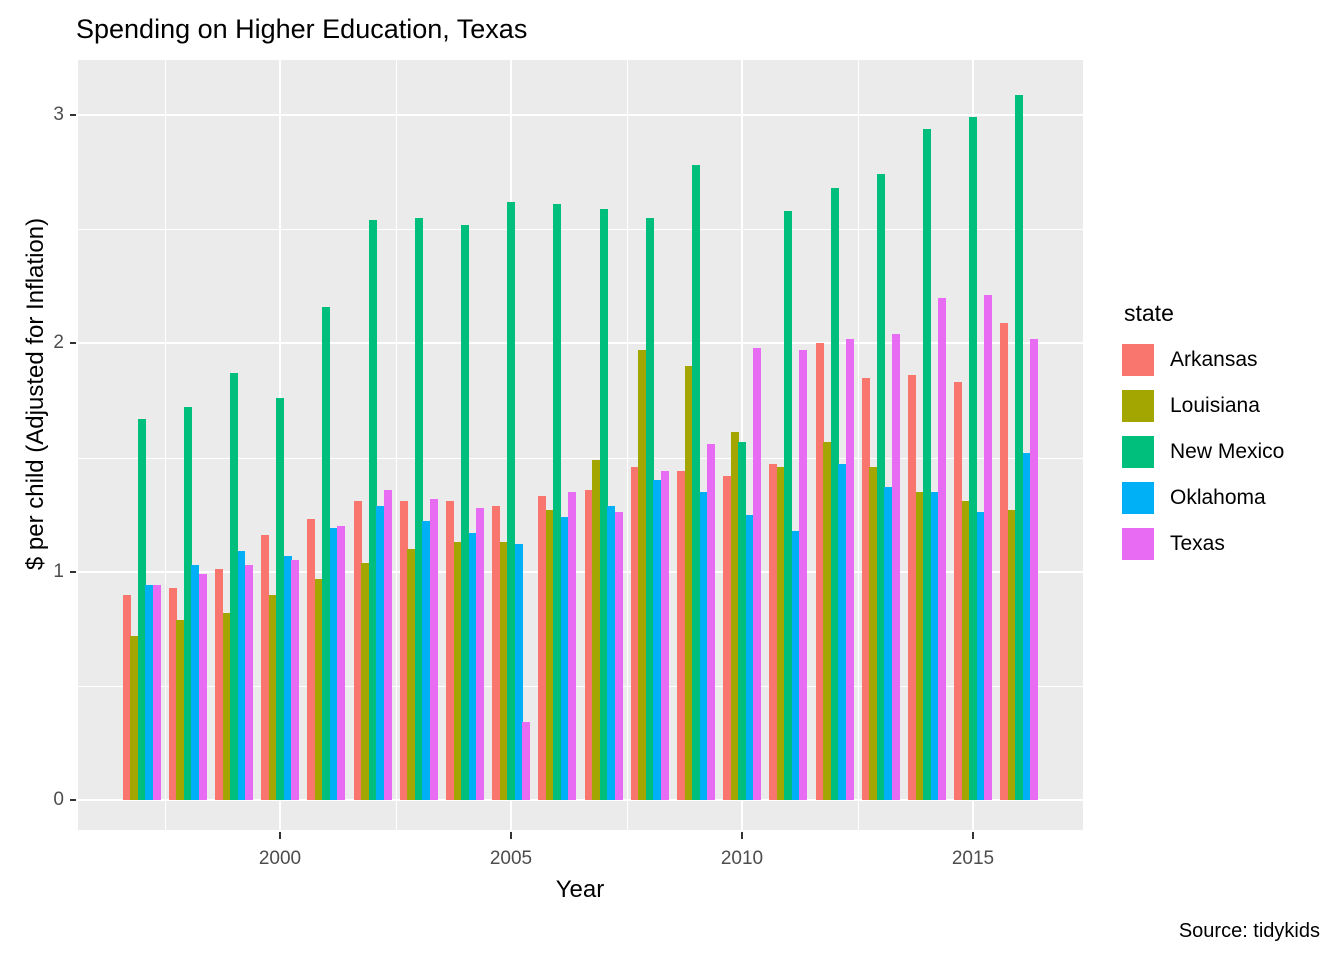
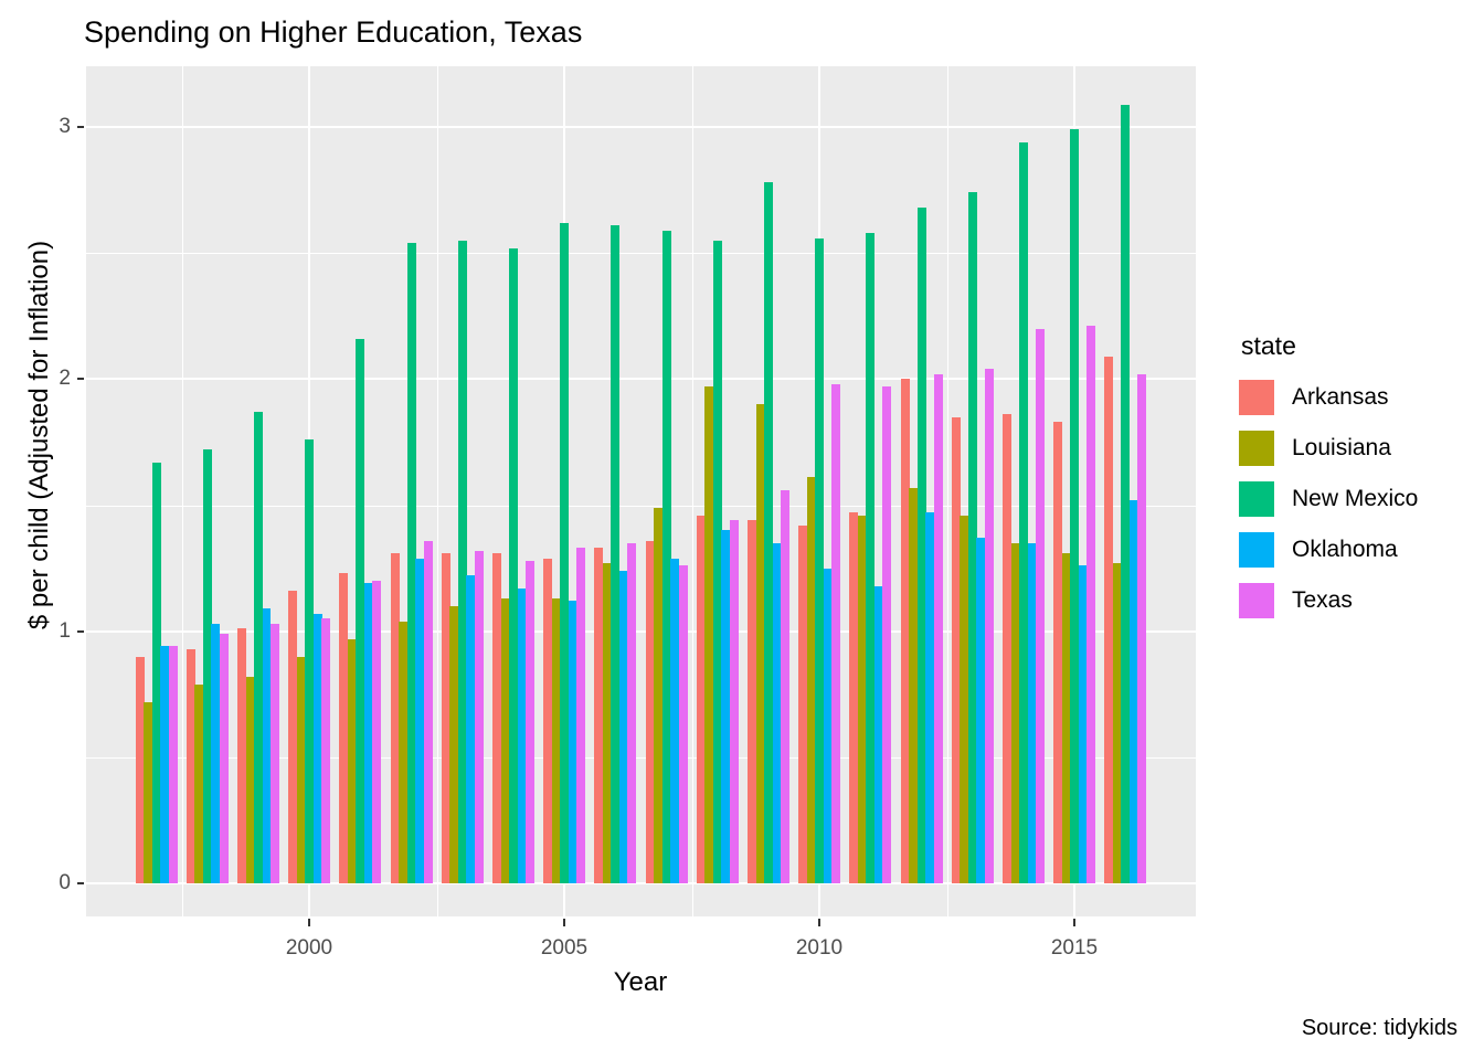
Texas/2005: 0.34 -> 1.33
New Mexico/2010: 1.57 -> 2.56
